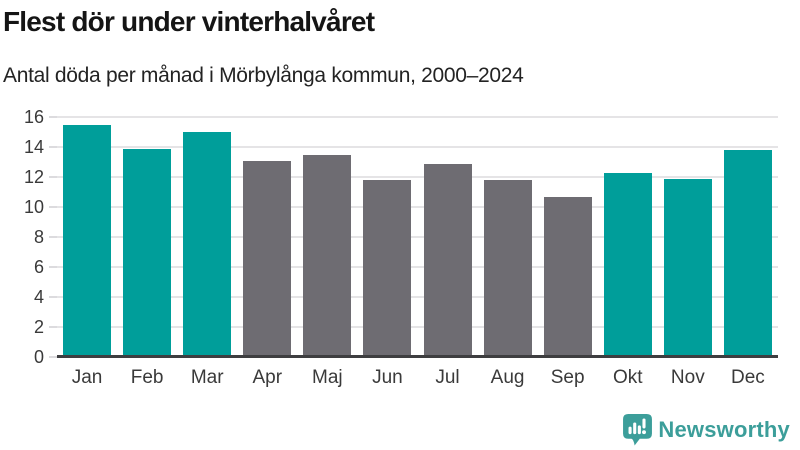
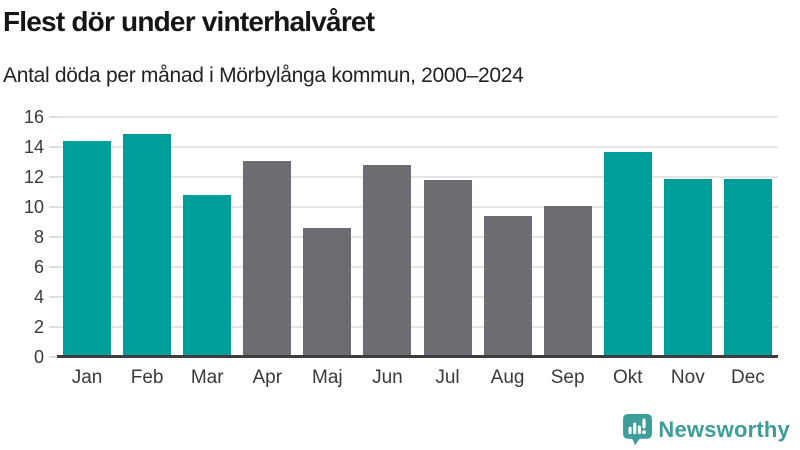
Jan: 15.5 -> 14.4
Feb: 13.9 -> 14.9
Mar: 15.0 -> 10.8
Maj: 13.5 -> 8.6
Jun: 11.8 -> 12.8
Jul: 12.9 -> 11.8
Aug: 11.8 -> 9.4
Sep: 10.7 -> 10.1
Okt: 12.3 -> 13.7
Dec: 13.8 -> 11.9
